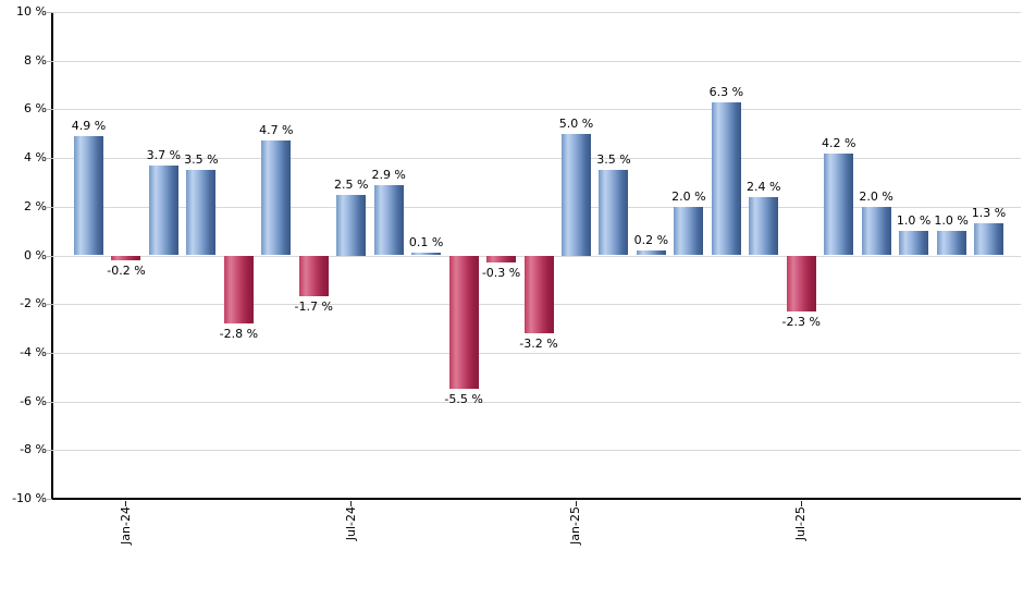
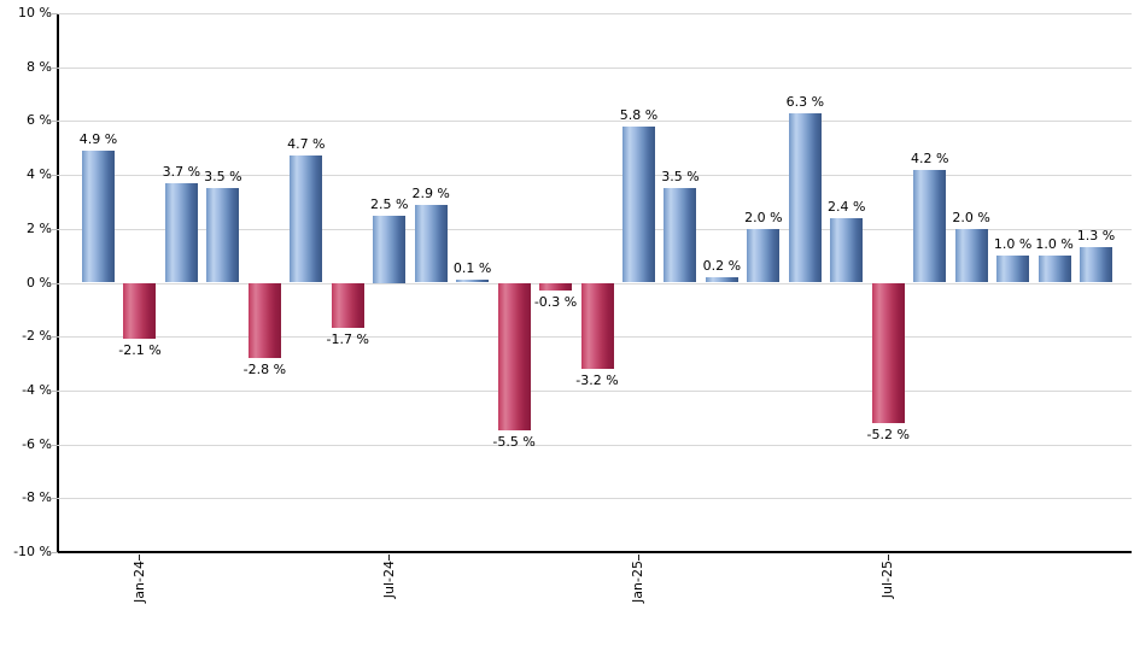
Jan-24: -0.2 -> -2.1
Jan-25: 5.0 -> 5.8
Jul-25: -2.3 -> -5.2
